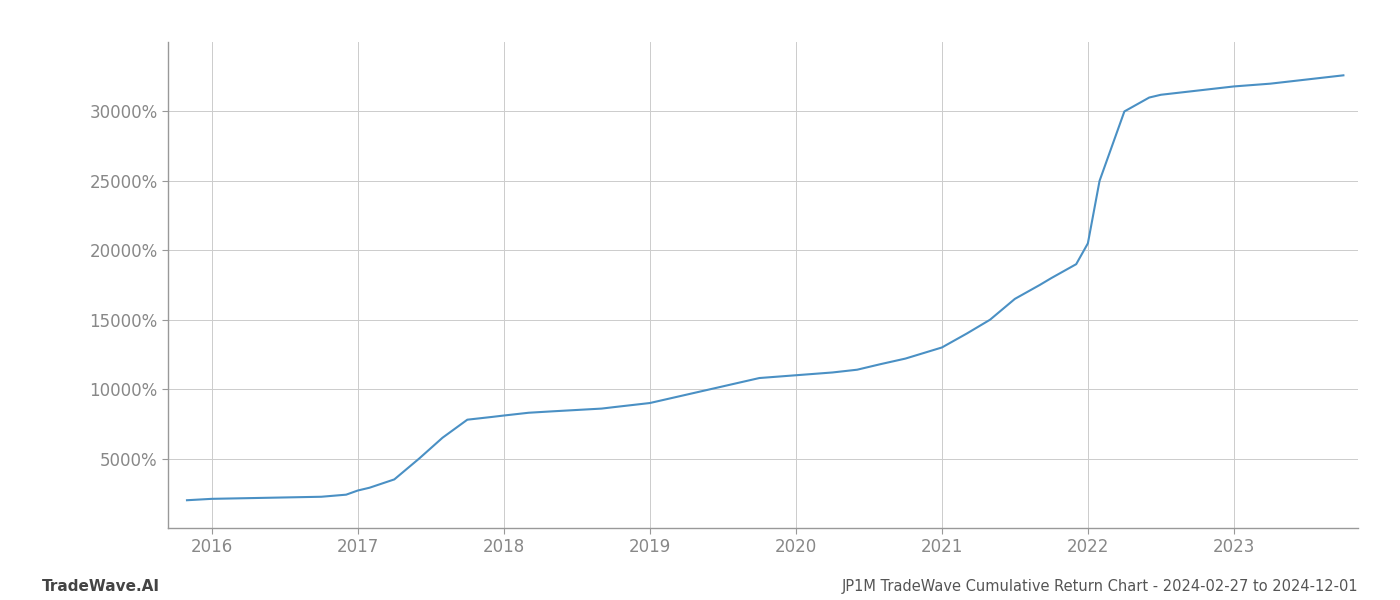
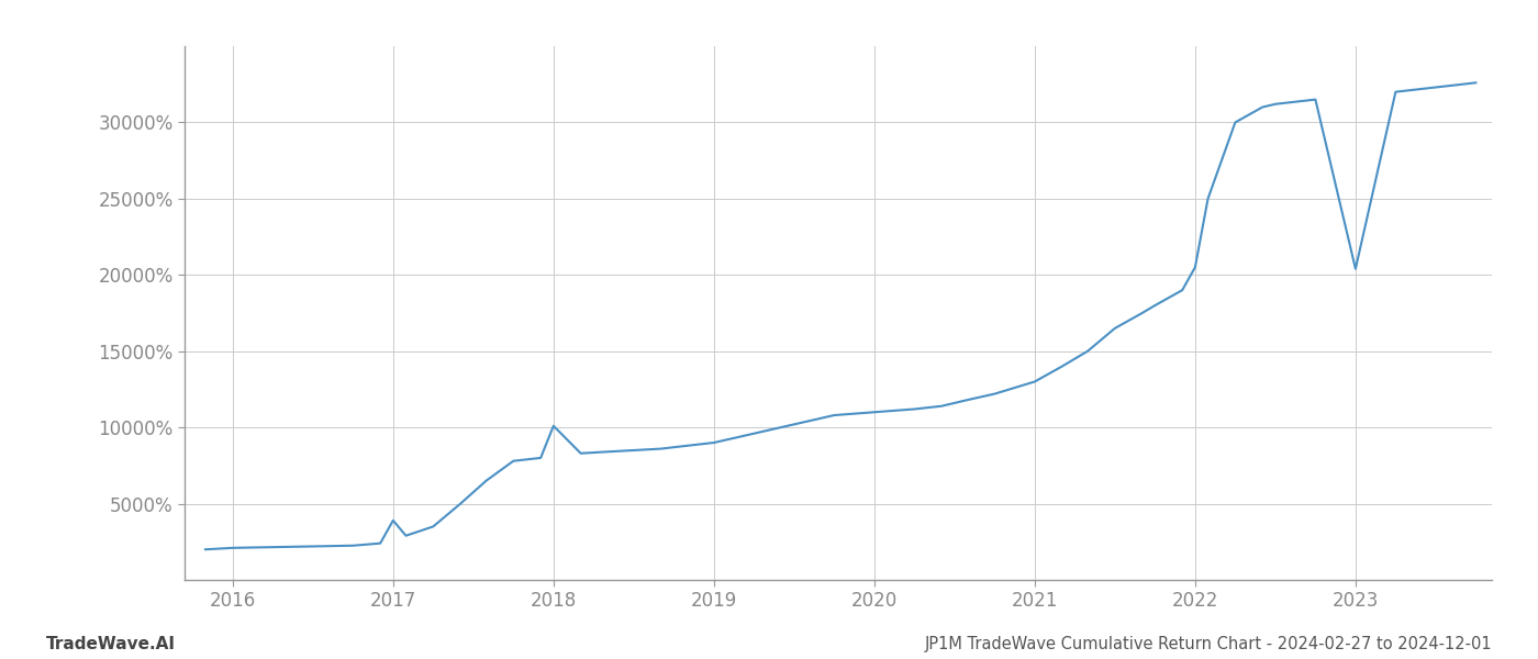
2017: 2700% -> 3900%
2018: 8100% -> 10100%
2023: 31800% -> 20400%
